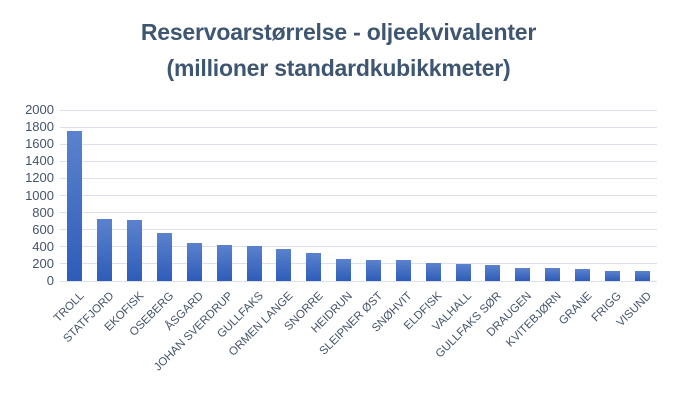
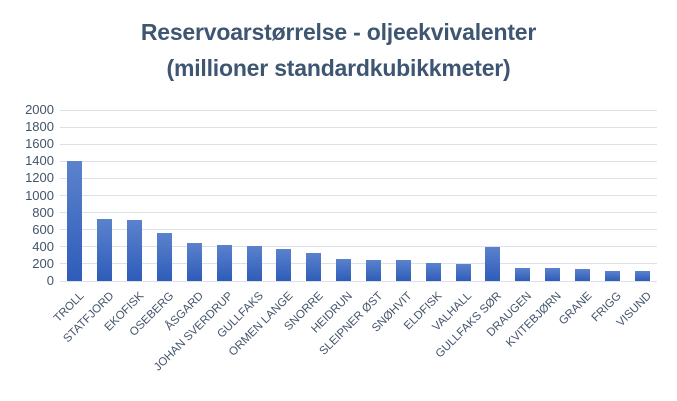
TROLL: 1800 -> 1400
GULLFAKS SØR: 200 -> 400
